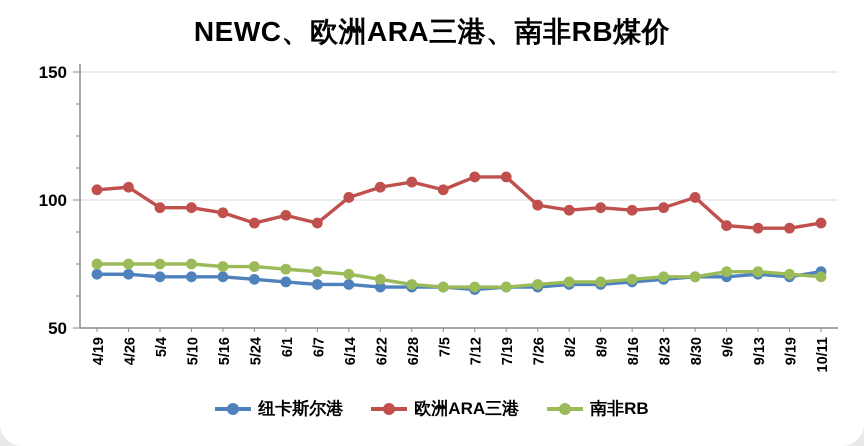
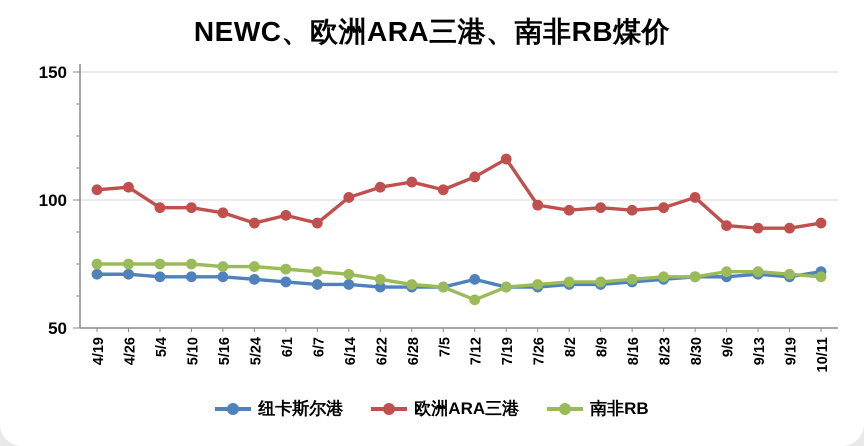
纽卡斯尔港/7/12: 65 -> 69
南非RB/7/12: 66 -> 61
欧洲ARA三港/7/19: 109 -> 116
